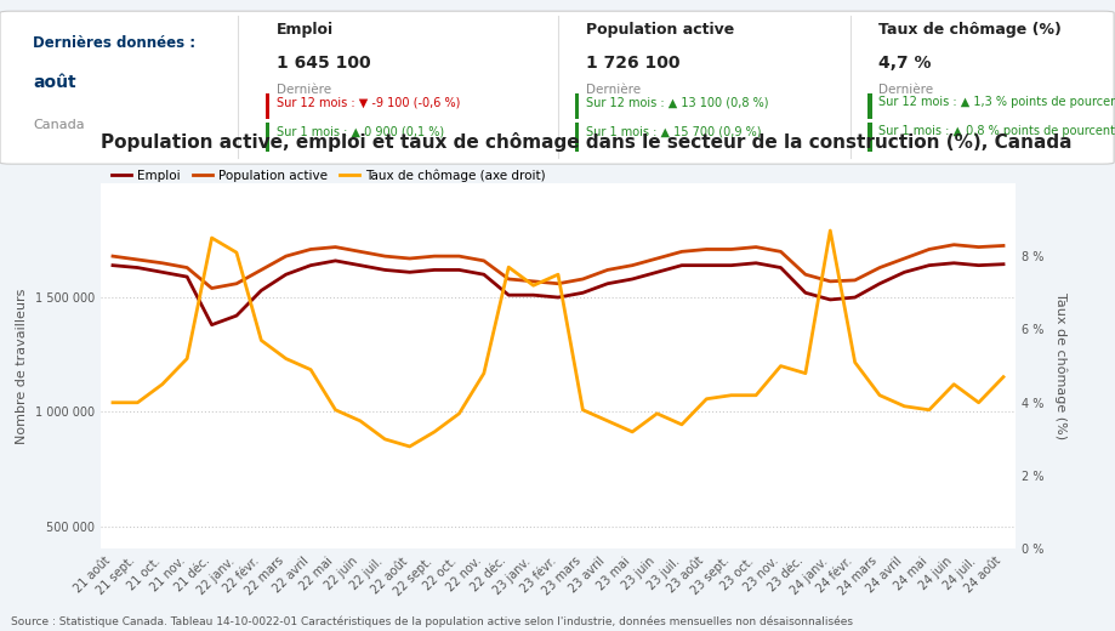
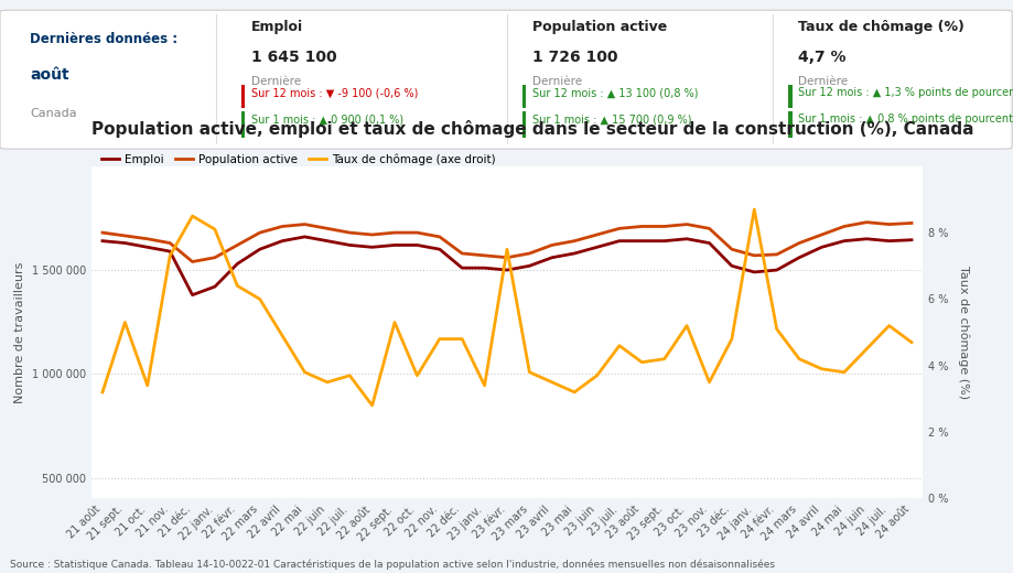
Taux de chômage (axe droit)/21 août: 4.0 % -> 3.2 %
Taux de chômage (axe droit)/21 sept.: 4.0 % -> 5.3 %
Taux de chômage (axe droit)/21 oct.: 4.5 % -> 3.4 %
Taux de chômage (axe droit)/21 nov.: 5.2 % -> 7.3 %
Taux de chômage (axe droit)/22 févr.: 5.7 % -> 6.4 %
Taux de chômage (axe droit)/22 mars: 5.2 % -> 6.0 %
Taux de chômage (axe droit)/22 juil.: 3.0 % -> 3.7 %
Taux de chômage (axe droit)/22 sept.: 3.2 % -> 5.3 %
Taux de chômage (axe droit)/22 déc.: 7.7 % -> 4.8 %
Taux de chômage (axe droit)/23 janv.: 7.2 % -> 3.4 %
Taux de chômage (axe droit)/23 juil.: 3.4 % -> 4.6 %
Taux de chômage (axe droit)/23 oct.: 4.2 % -> 5.2 %
Taux de chômage (axe droit)/23 nov.: 5.0 % -> 3.5 %
Taux de chômage (axe droit)/24 juil.: 4.0 % -> 5.2 %
